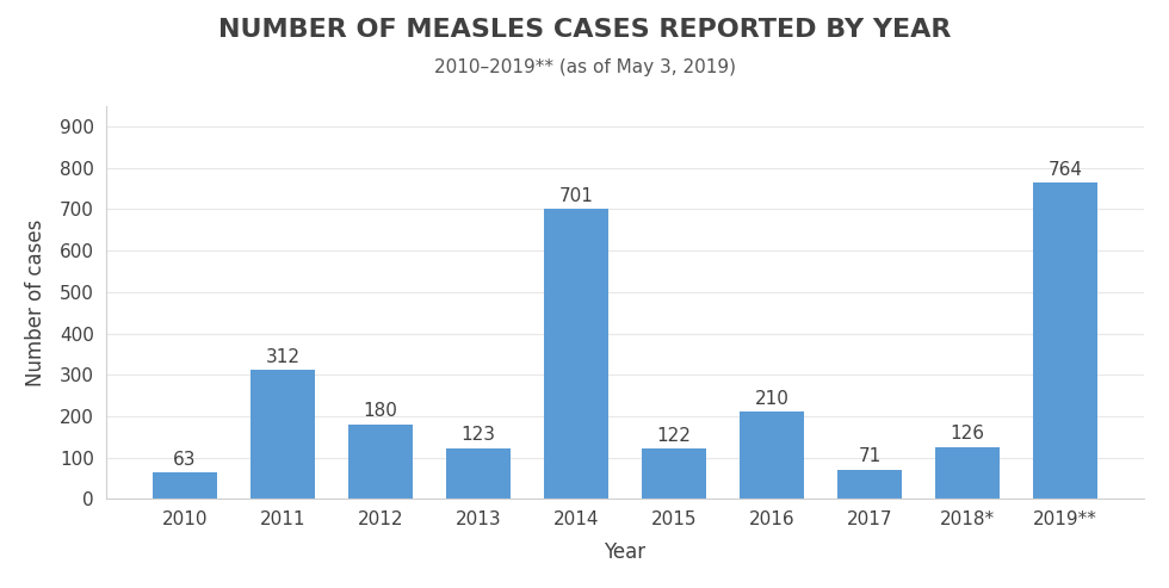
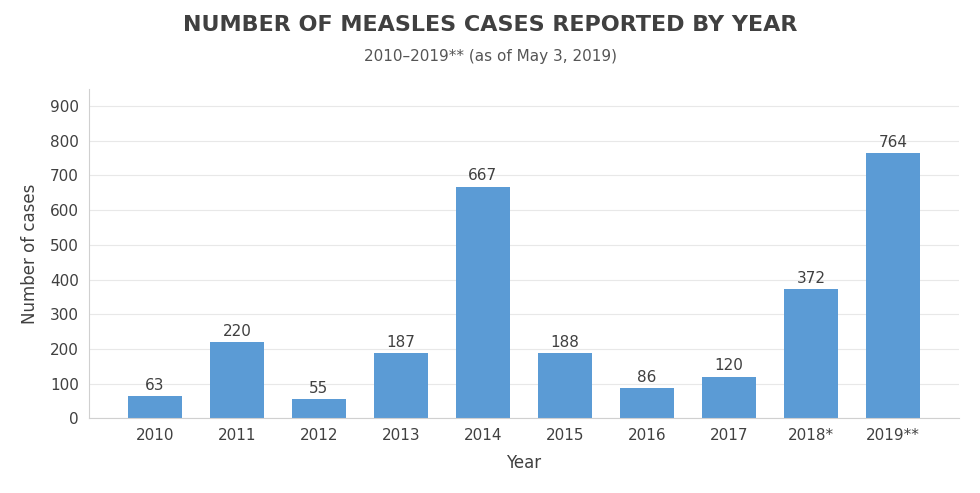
2011: 312 -> 220
2012: 180 -> 55
2013: 123 -> 187
2014: 701 -> 667
2015: 122 -> 188
2016: 210 -> 86
2017: 71 -> 120
2018*: 126 -> 372
